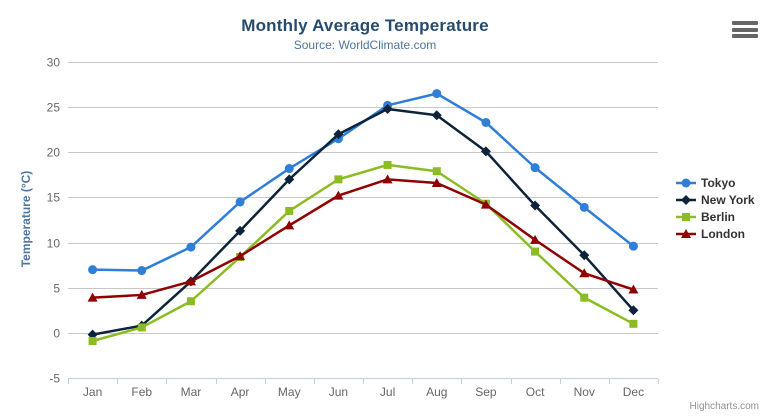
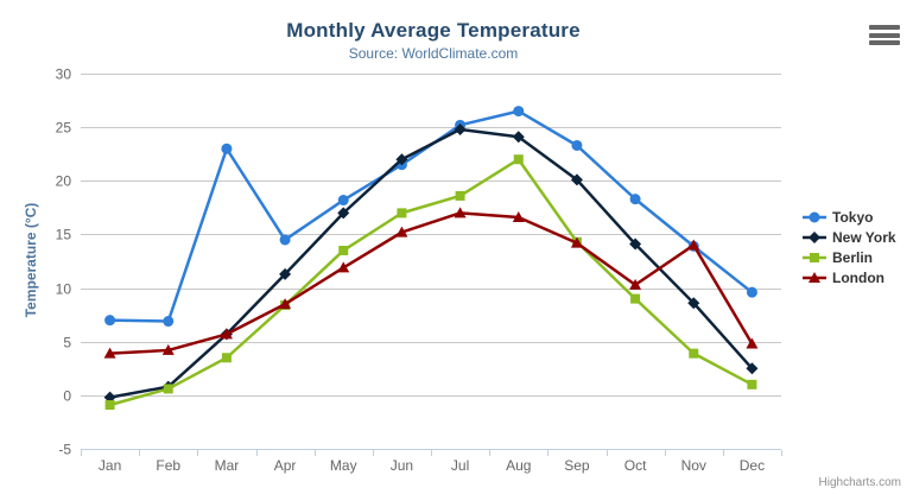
Tokyo/Mar: 10 -> 23
Berlin/Aug: 18 -> 22
London/Nov: 7 -> 14
